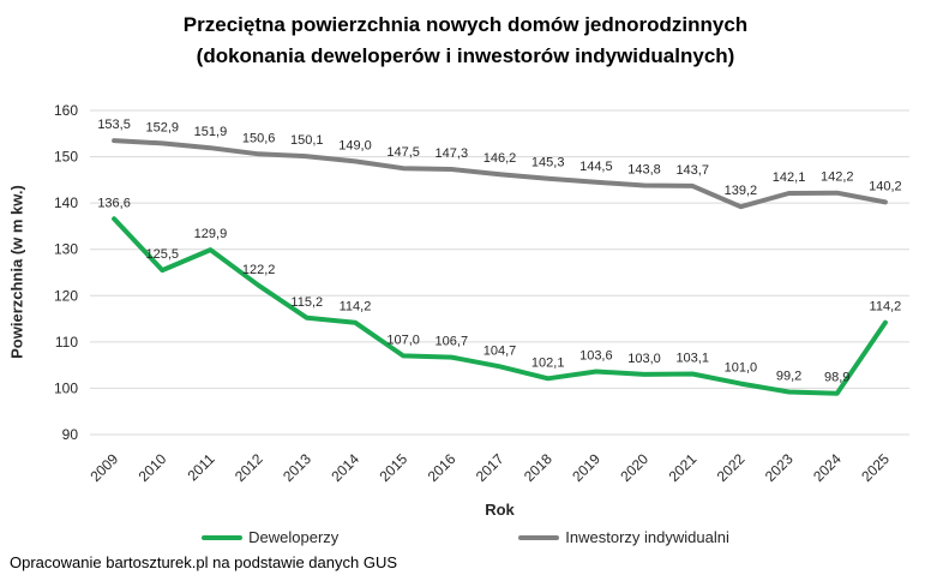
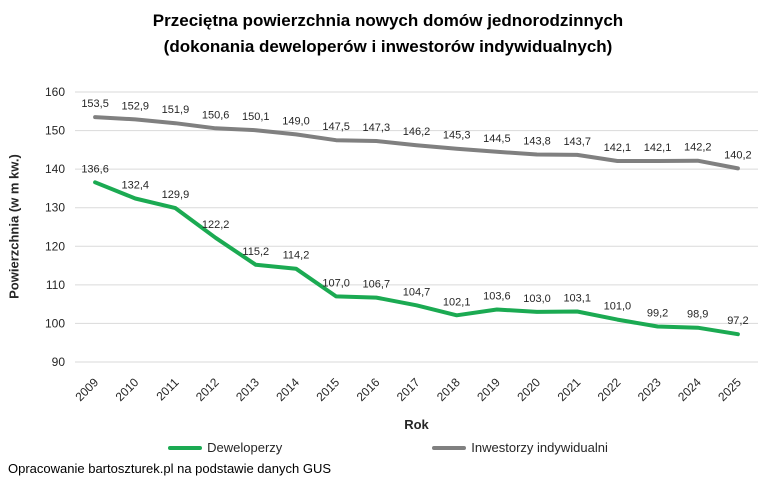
Deweloperzy/2010: 125,5 -> 132,4
Inwestorzy indywidualni/2022: 139,2 -> 142,1
Deweloperzy/2025: 114,2 -> 97,2
